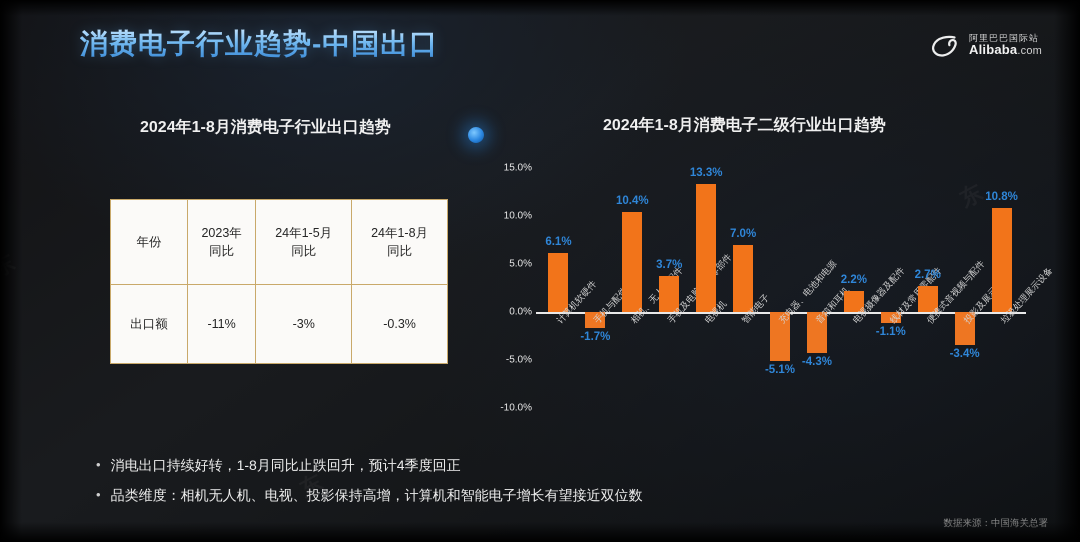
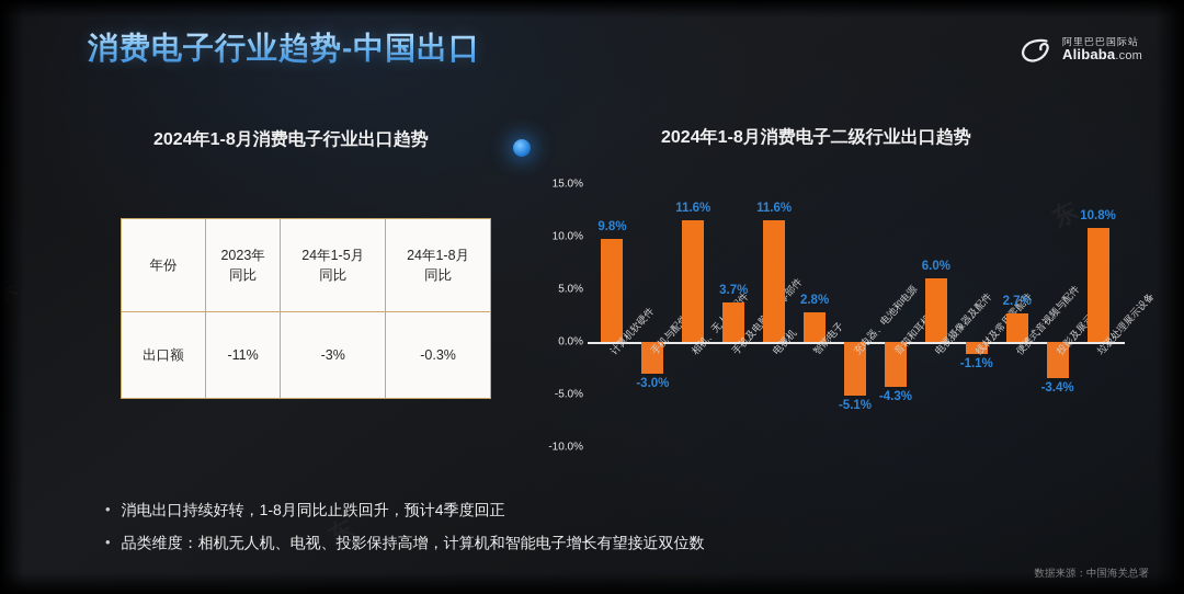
计算机软硬件: 6.1% -> 9.8%
手机与配件: -1.7% -> -3.0%
相机、无人机配件: 10.4% -> 11.6%
电视机: 13.3% -> 11.6%
智能电子: 7.0% -> 2.8%
电视摄像器及配件: 2.2% -> 6.0%
